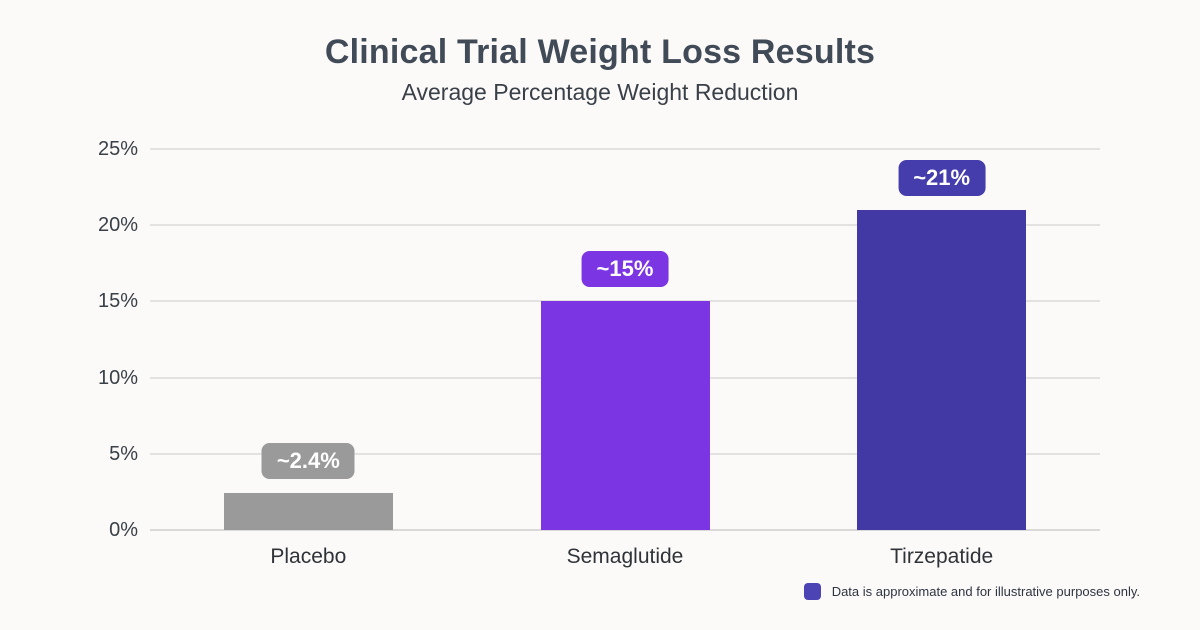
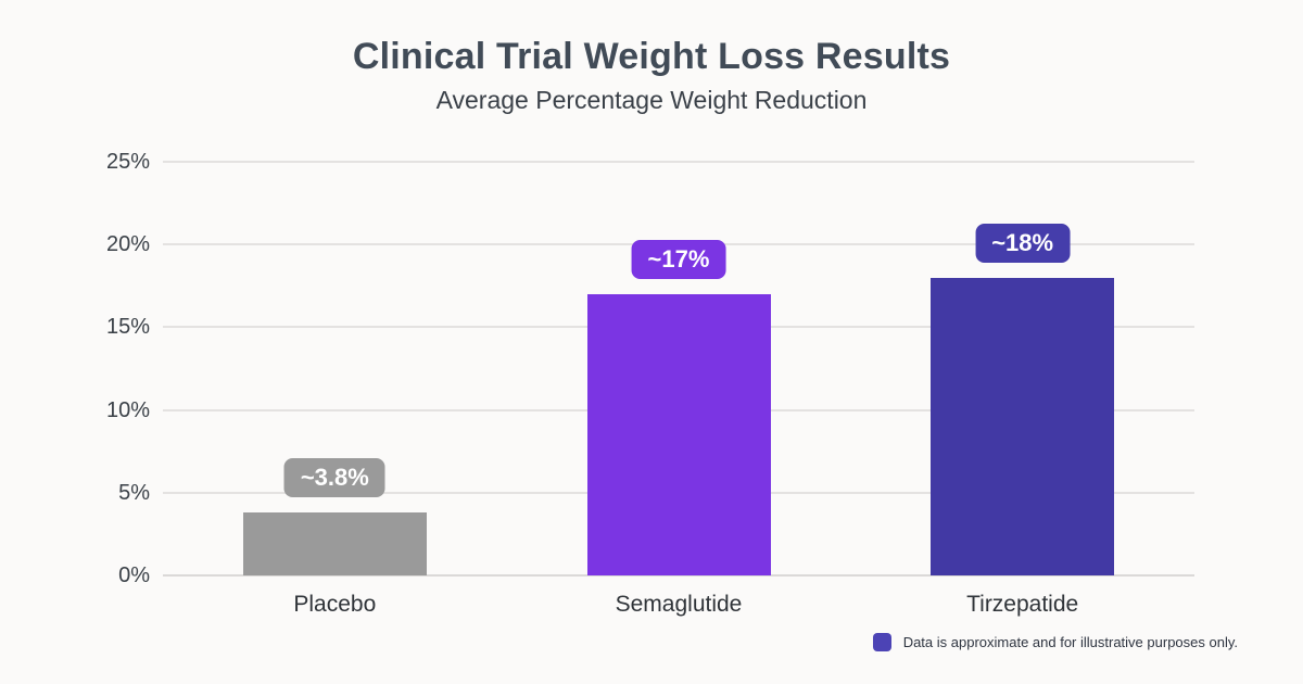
Placebo: 2.4 -> 3.8
Semaglutide: 15 -> 17
Tirzepatide: 21 -> 18
